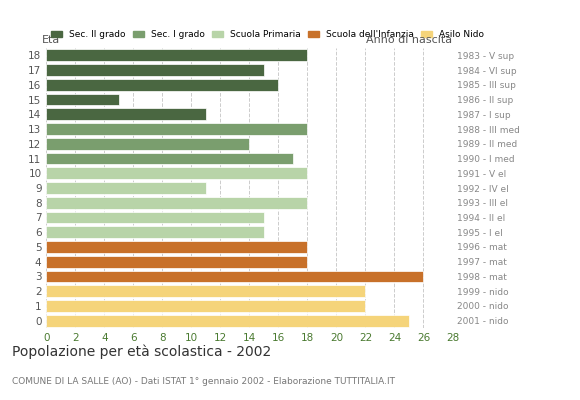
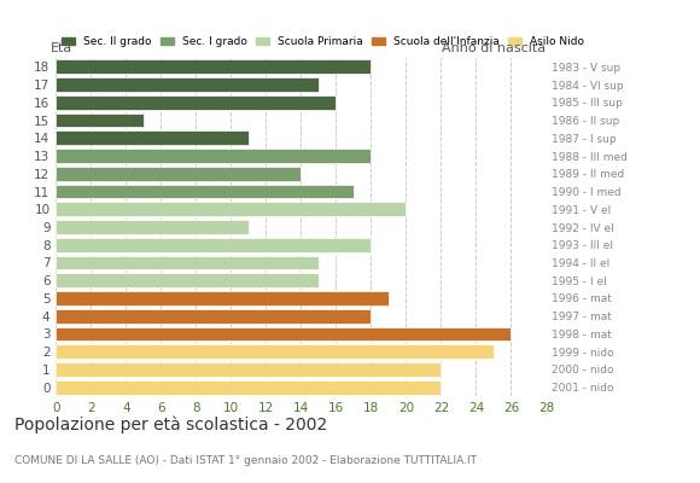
10: 18 -> 20
5: 18 -> 19
2: 22 -> 25
0: 25 -> 22
